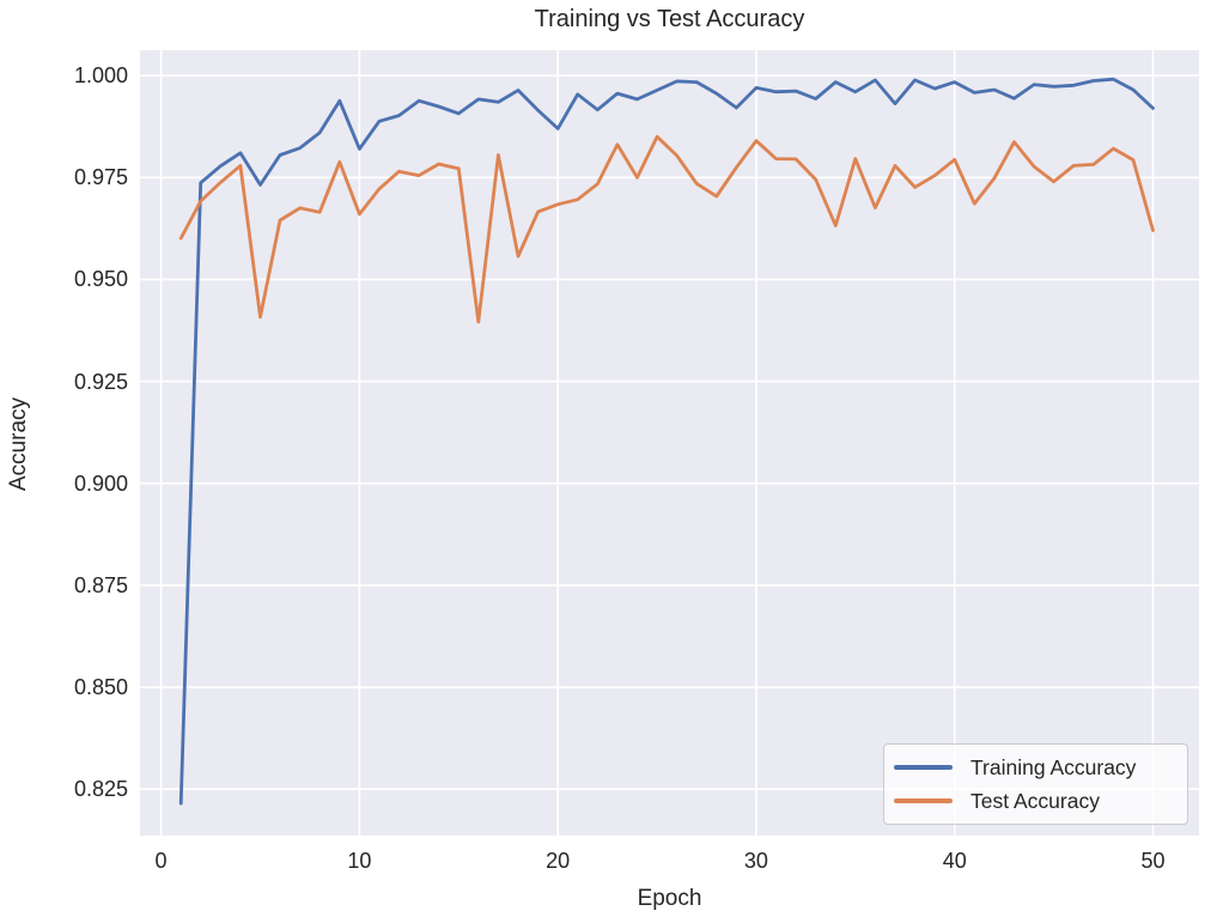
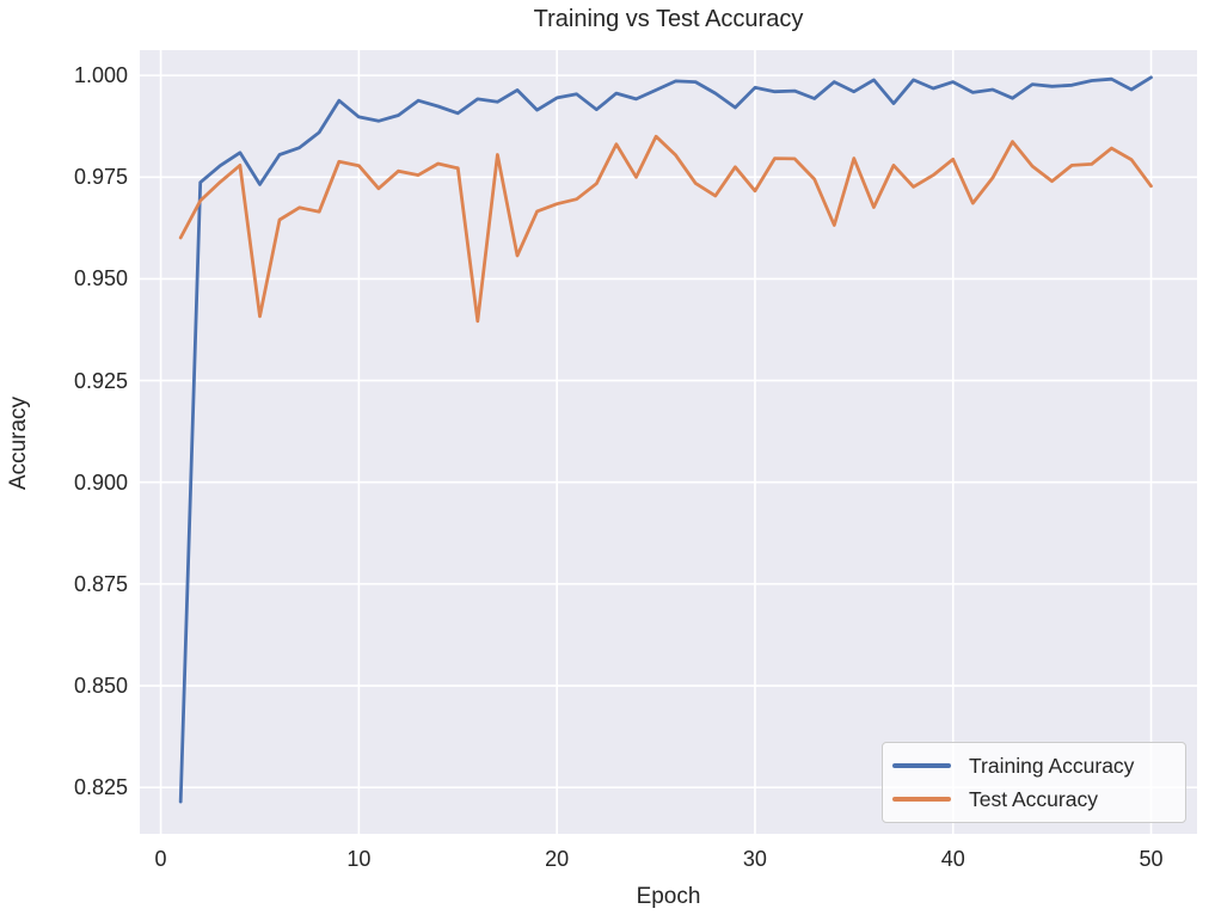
Training Accuracy/10: 0.982 -> 0.990
Test Accuracy/10: 0.966 -> 0.978
Training Accuracy/20: 0.987 -> 0.995
Test Accuracy/30: 0.984 -> 0.972
Training Accuracy/50: 0.992 -> 1.000
Test Accuracy/50: 0.962 -> 0.973
